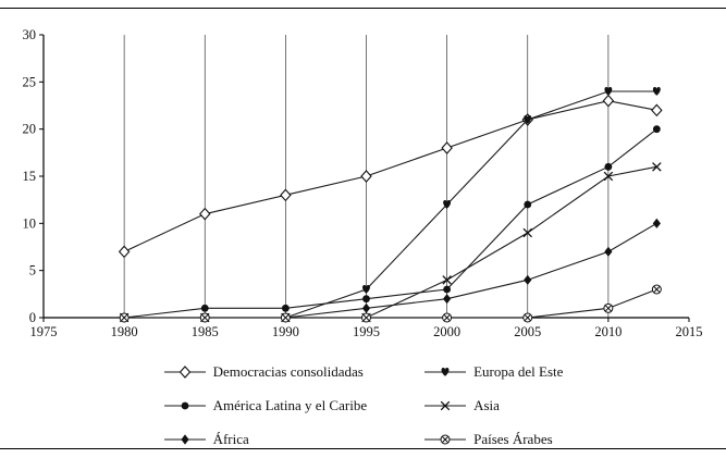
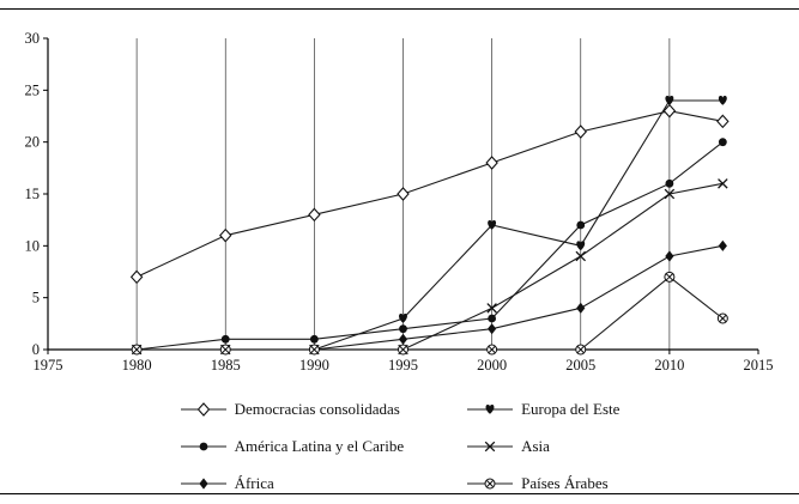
Europa del Este/2005: 21 -> 10
África/2010: 7 -> 9
Países Árabes/2010: 1 -> 7
